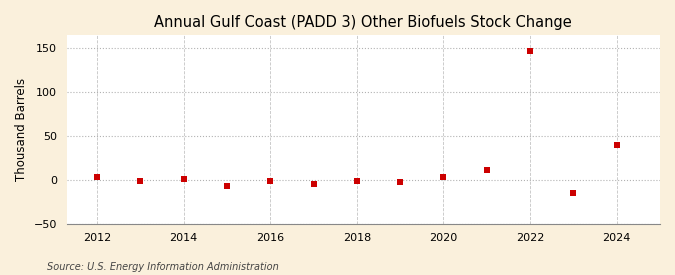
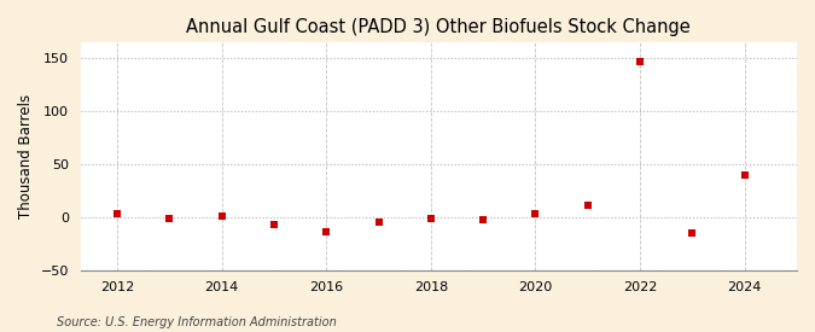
2016: -1 -> -14
